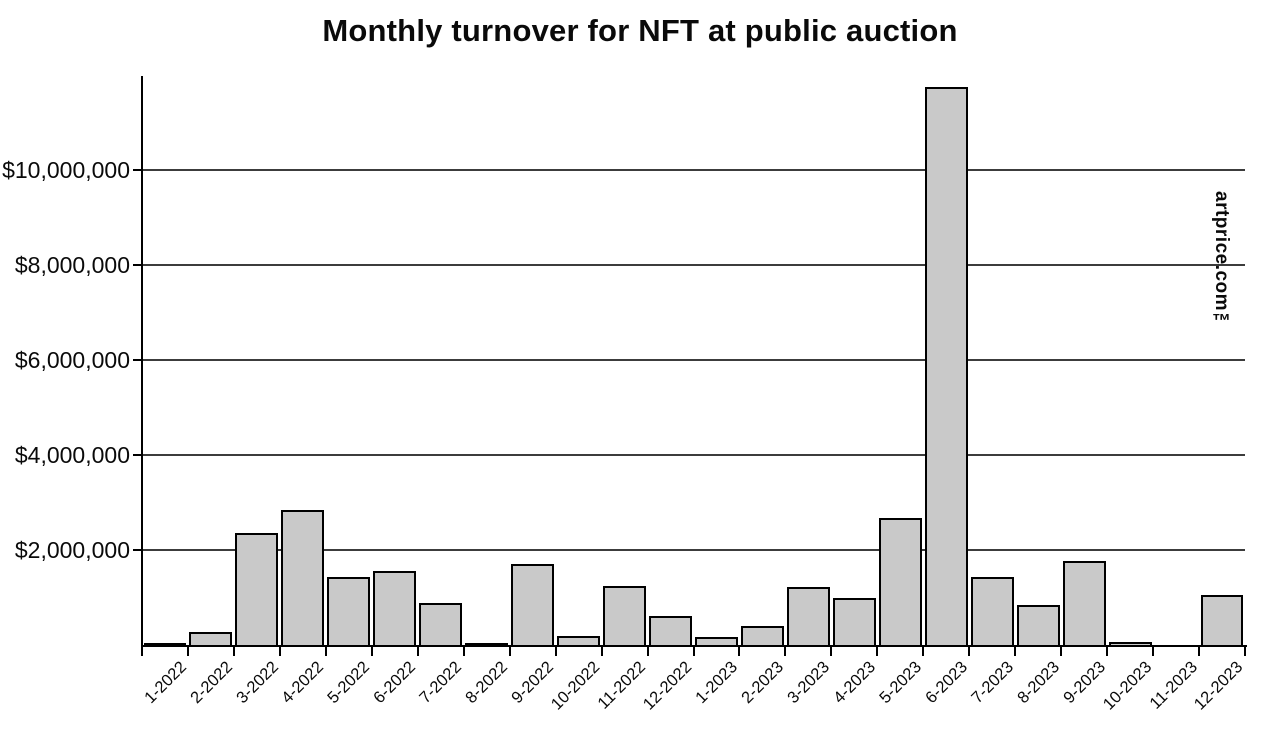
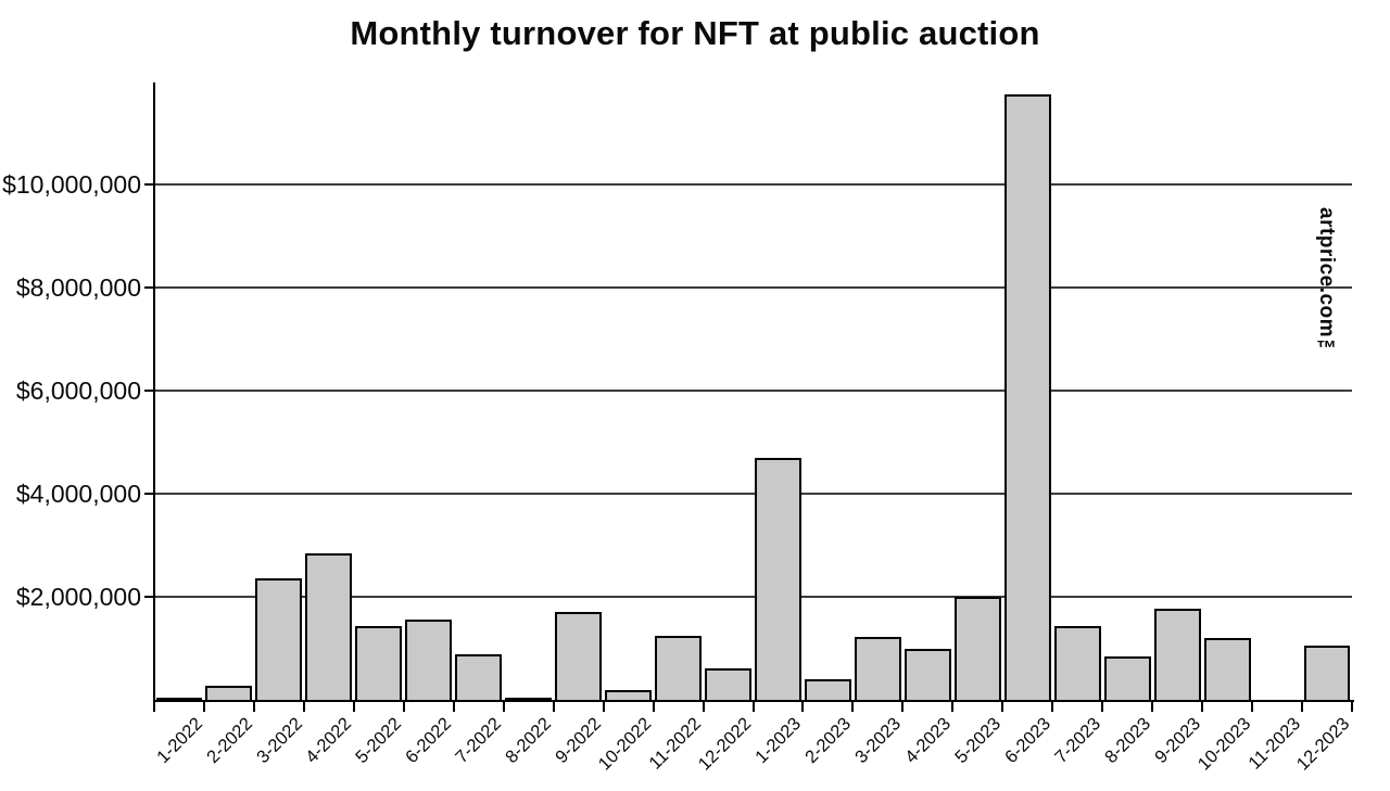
1-2023: $200000 -> $4700000
5-2023: $2700000 -> $2000000
10-2023: $100000 -> $1200000
